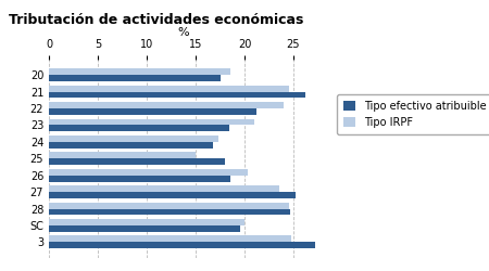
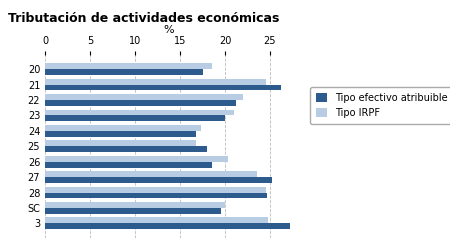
Tipo IRPF/22: 24.0 -> 22.0
Tipo efectivo atribuible/23: 18.4 -> 20.0
Tipo IRPF/25: 15.0 -> 16.8
